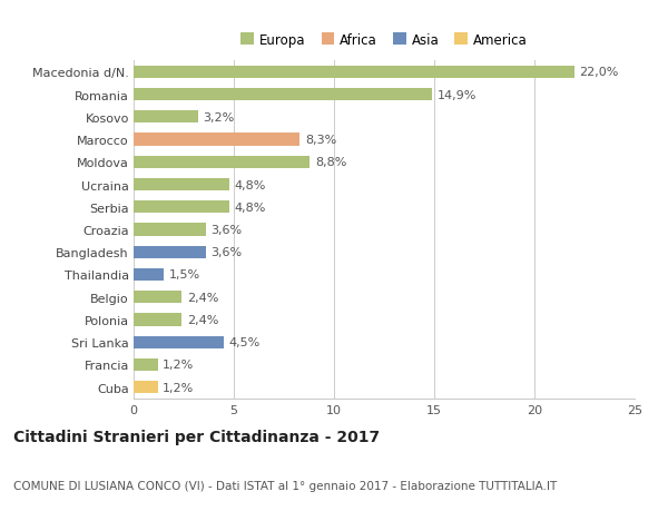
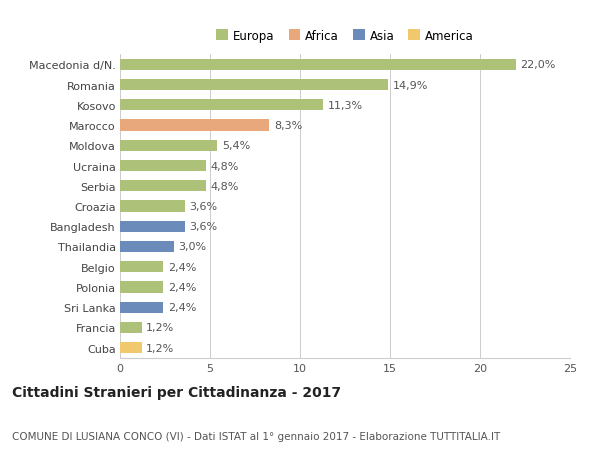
Kosovo: 3,2% -> 11,3%
Moldova: 8,8% -> 5,4%
Thailandia: 1,5% -> 3,0%
Sri Lanka: 4,5% -> 2,4%
